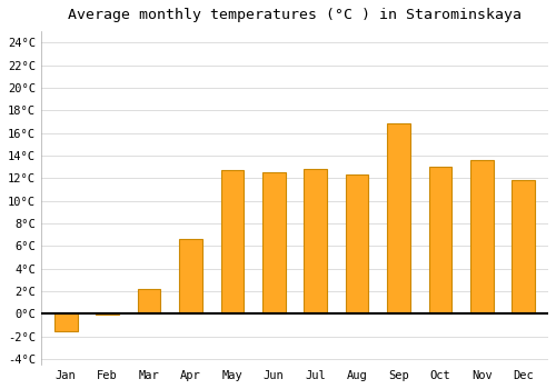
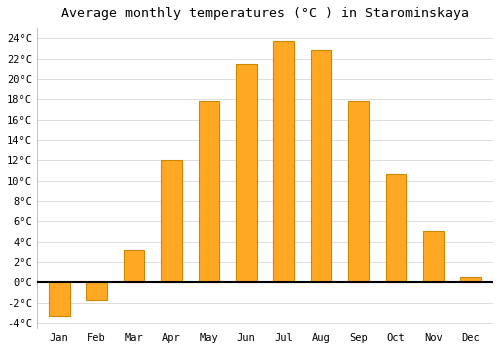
Jan: -1.5°C -> -3.3°C
Feb: -0.1°C -> -1.7°C
Mar: 2.2°C -> 3.2°C
Apr: 6.6°C -> 12.0°C
May: 12.7°C -> 17.8°C
Jun: 12.5°C -> 21.5°C
Jul: 12.8°C -> 23.7°C
Aug: 12.3°C -> 22.8°C
Sep: 16.8°C -> 17.8°C
Oct: 13.0°C -> 10.7°C
Nov: 13.6°C -> 5.1°C
Dec: 11.8°C -> 0.5°C
